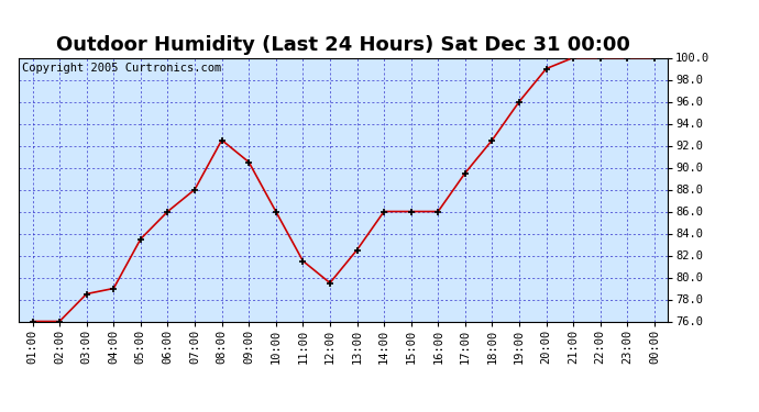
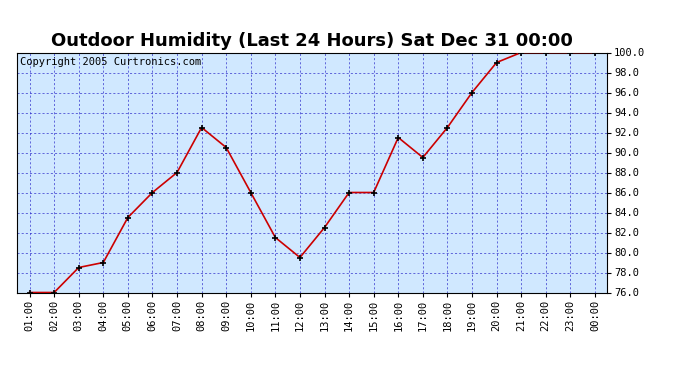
16:00: 86.0 -> 91.5
